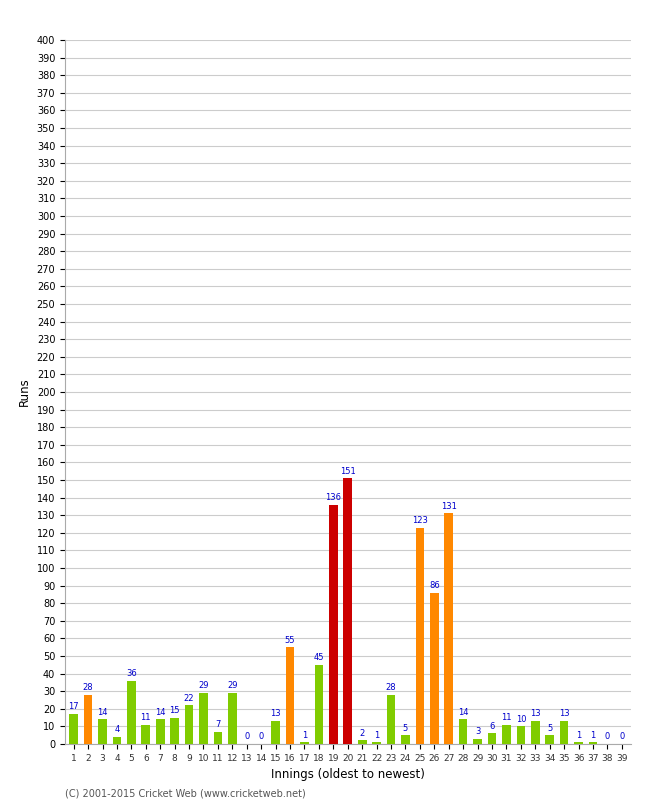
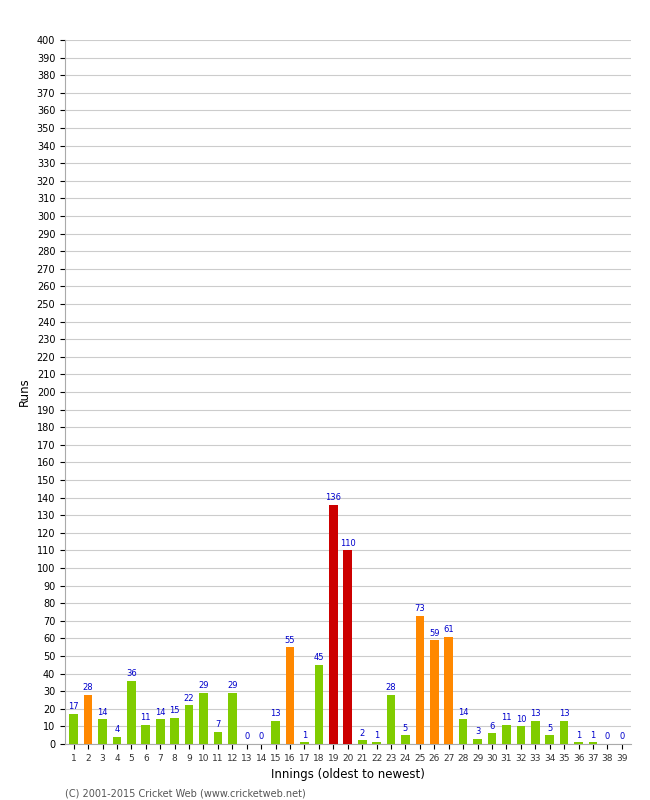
20: 151 -> 110
25: 123 -> 73
26: 86 -> 59
27: 131 -> 61
